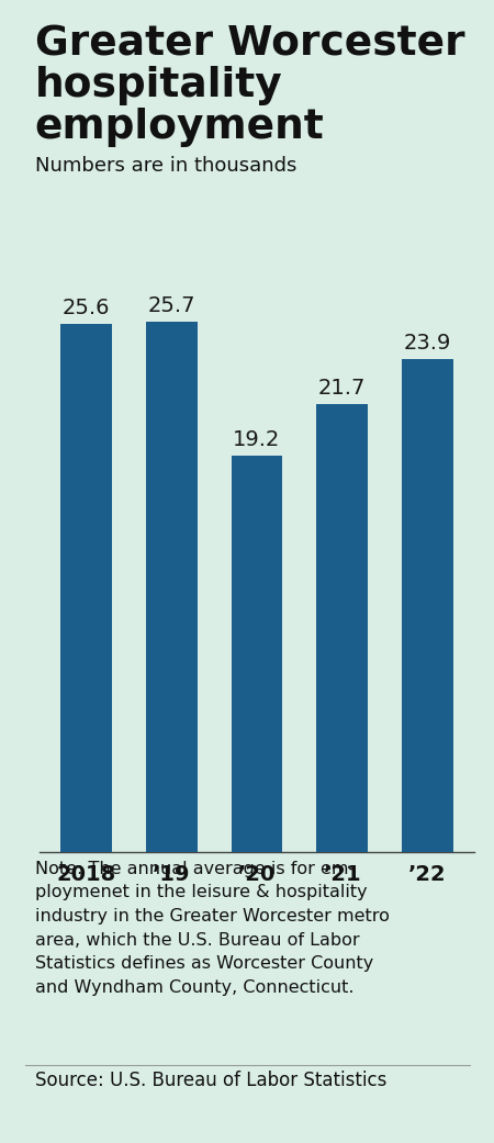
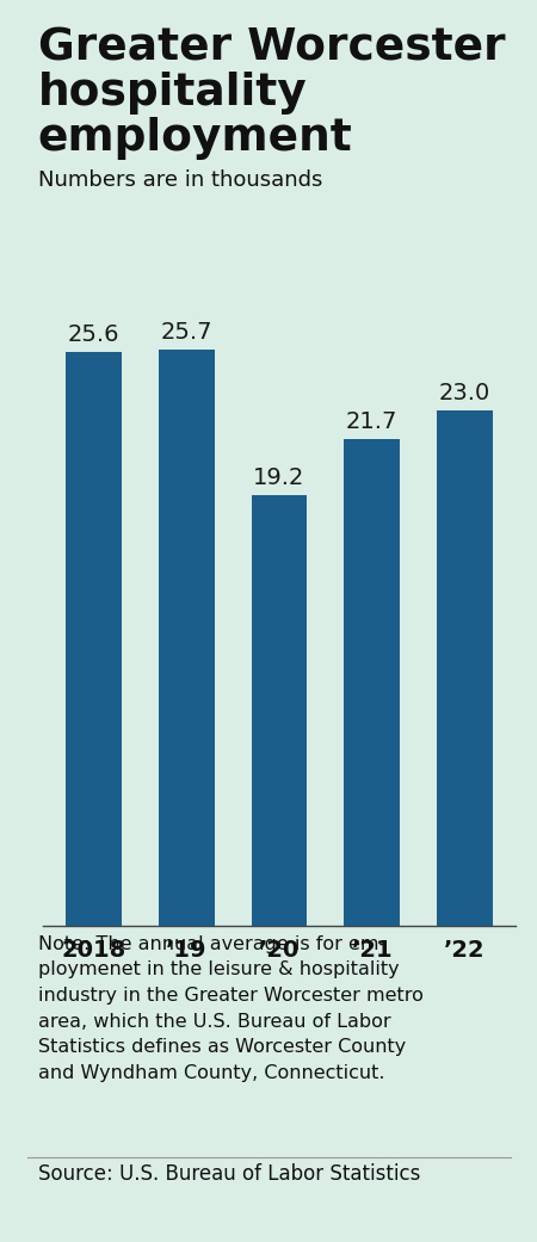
’22: 23.9 -> 23.0
